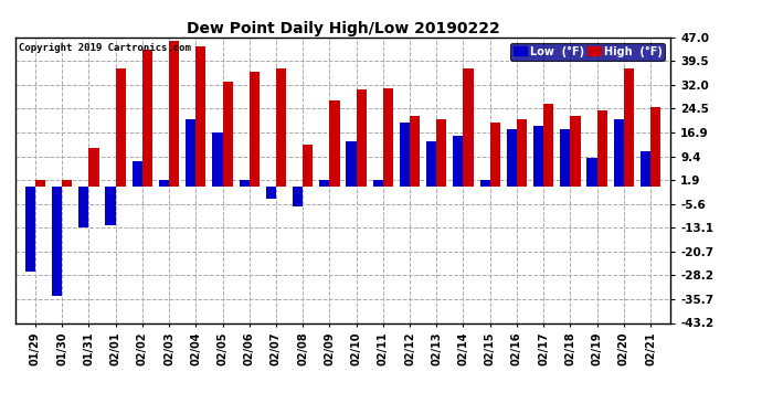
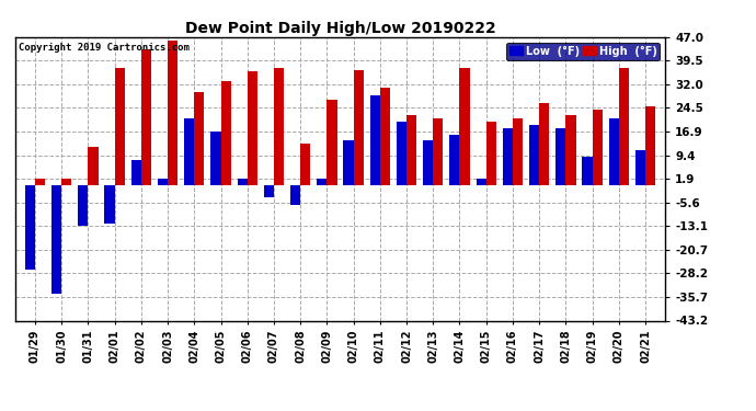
High (°F)/02/04: 44.0 -> 29.5
High (°F)/02/10: 30.5 -> 36.5
Low (°F)/02/11: 1.9 -> 28.5
